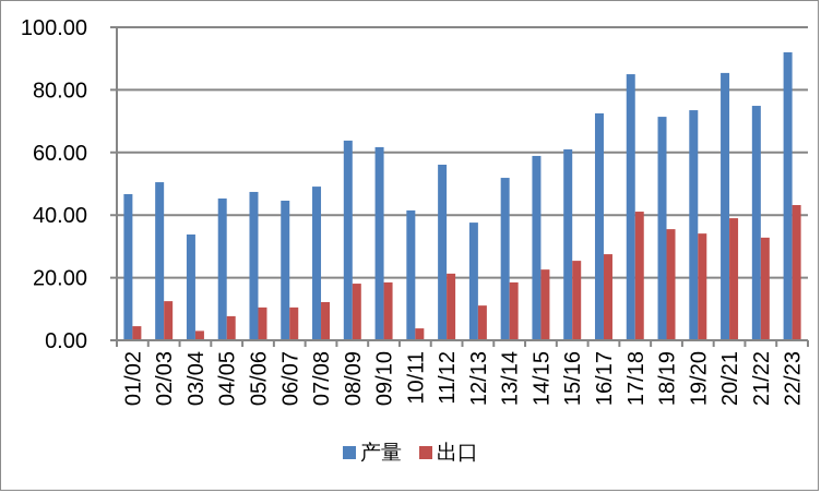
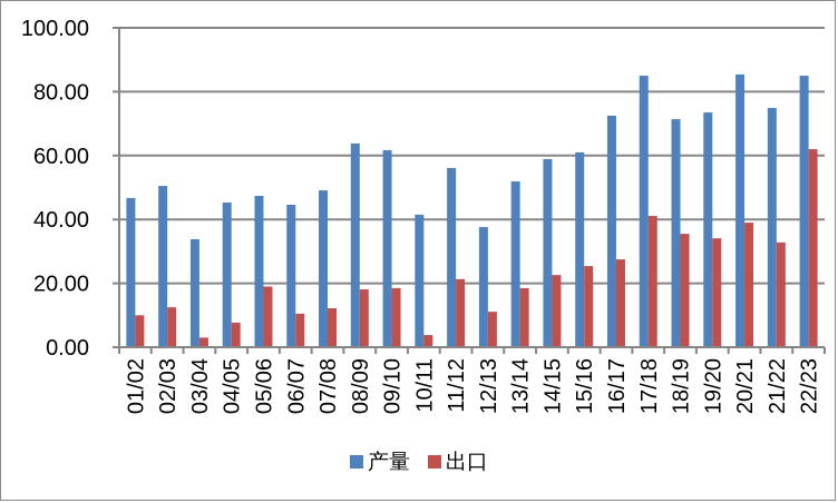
出口/01/02: 4 -> 10
出口/05/06: 10 -> 19
产量/22/23: 92 -> 85
出口/22/23: 43 -> 62
